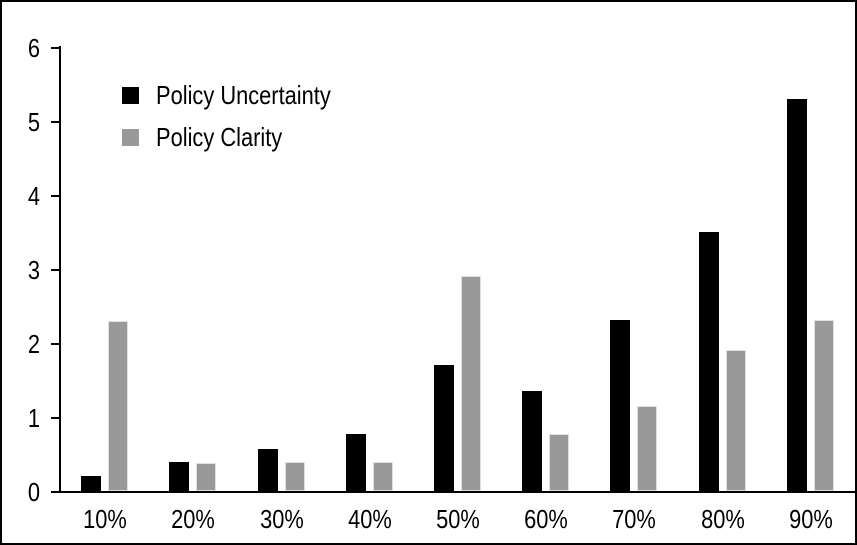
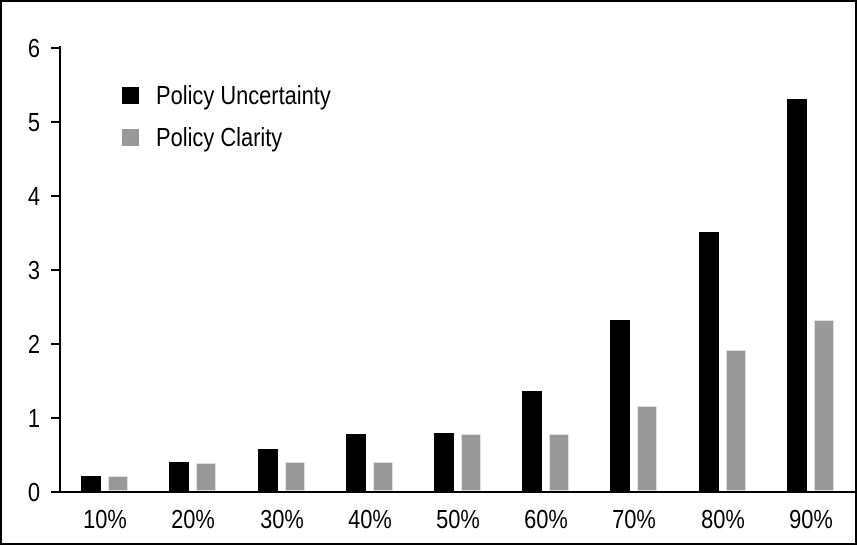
Policy Clarity/10%: 2.3 -> 0.2
Policy Uncertainty/50%: 1.7 -> 0.8
Policy Clarity/50%: 2.9 -> 0.8
